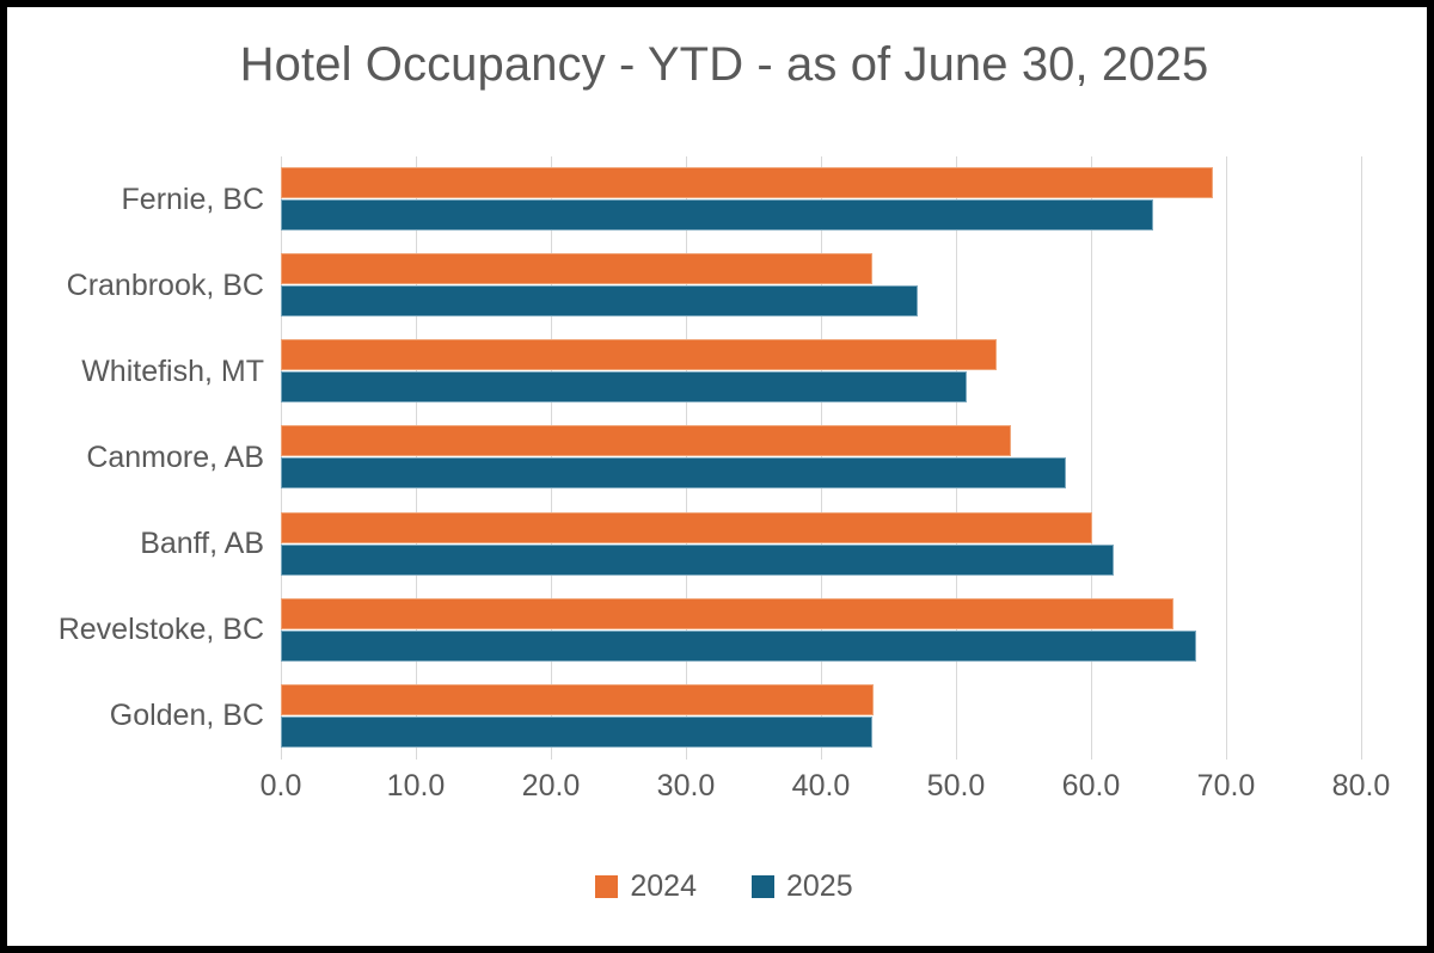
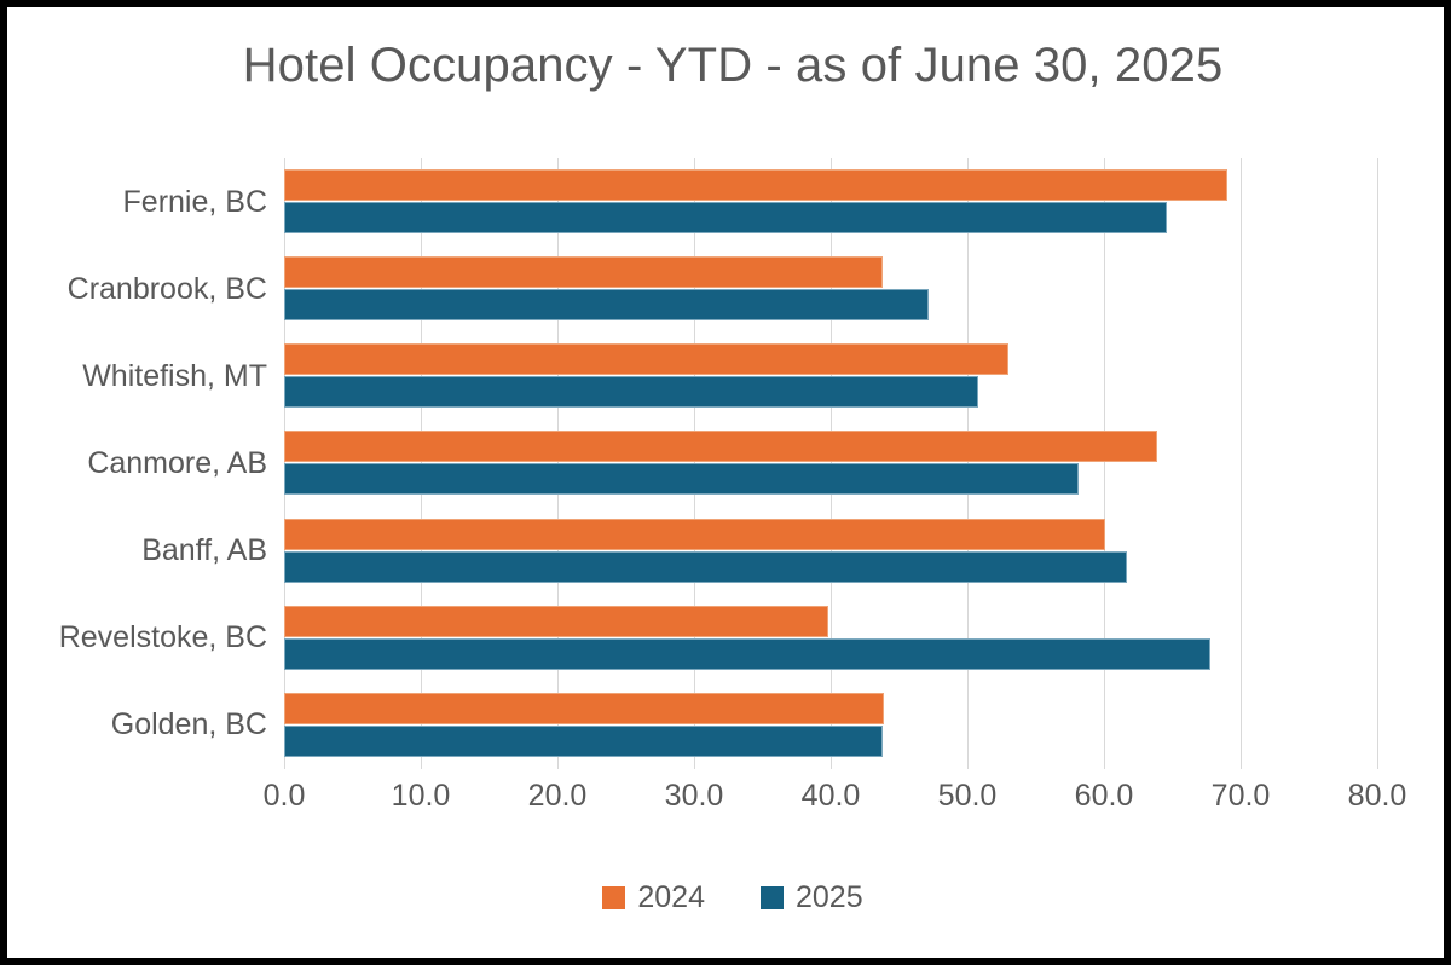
2024/Canmore, AB: 54.1 -> 63.9
2024/Revelstoke, BC: 66.1 -> 39.8
